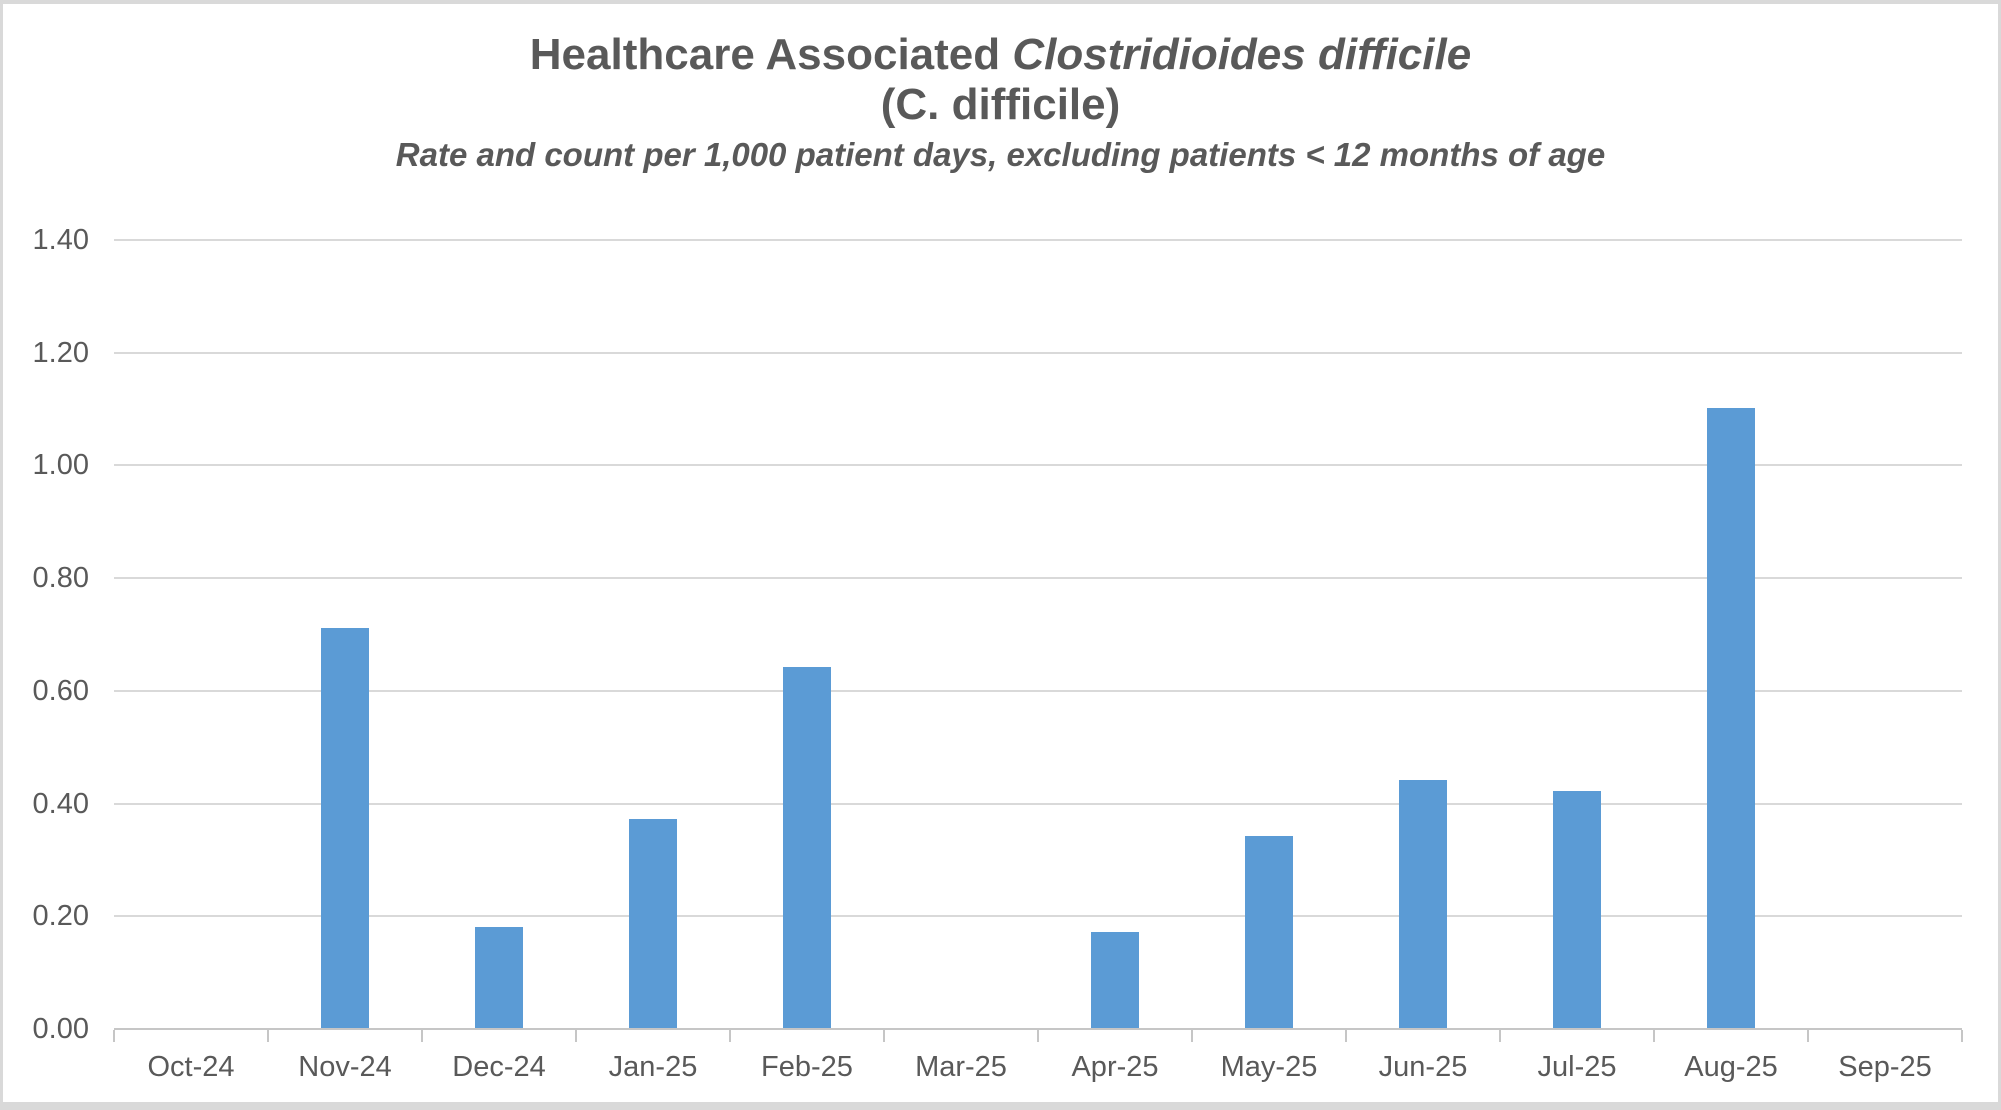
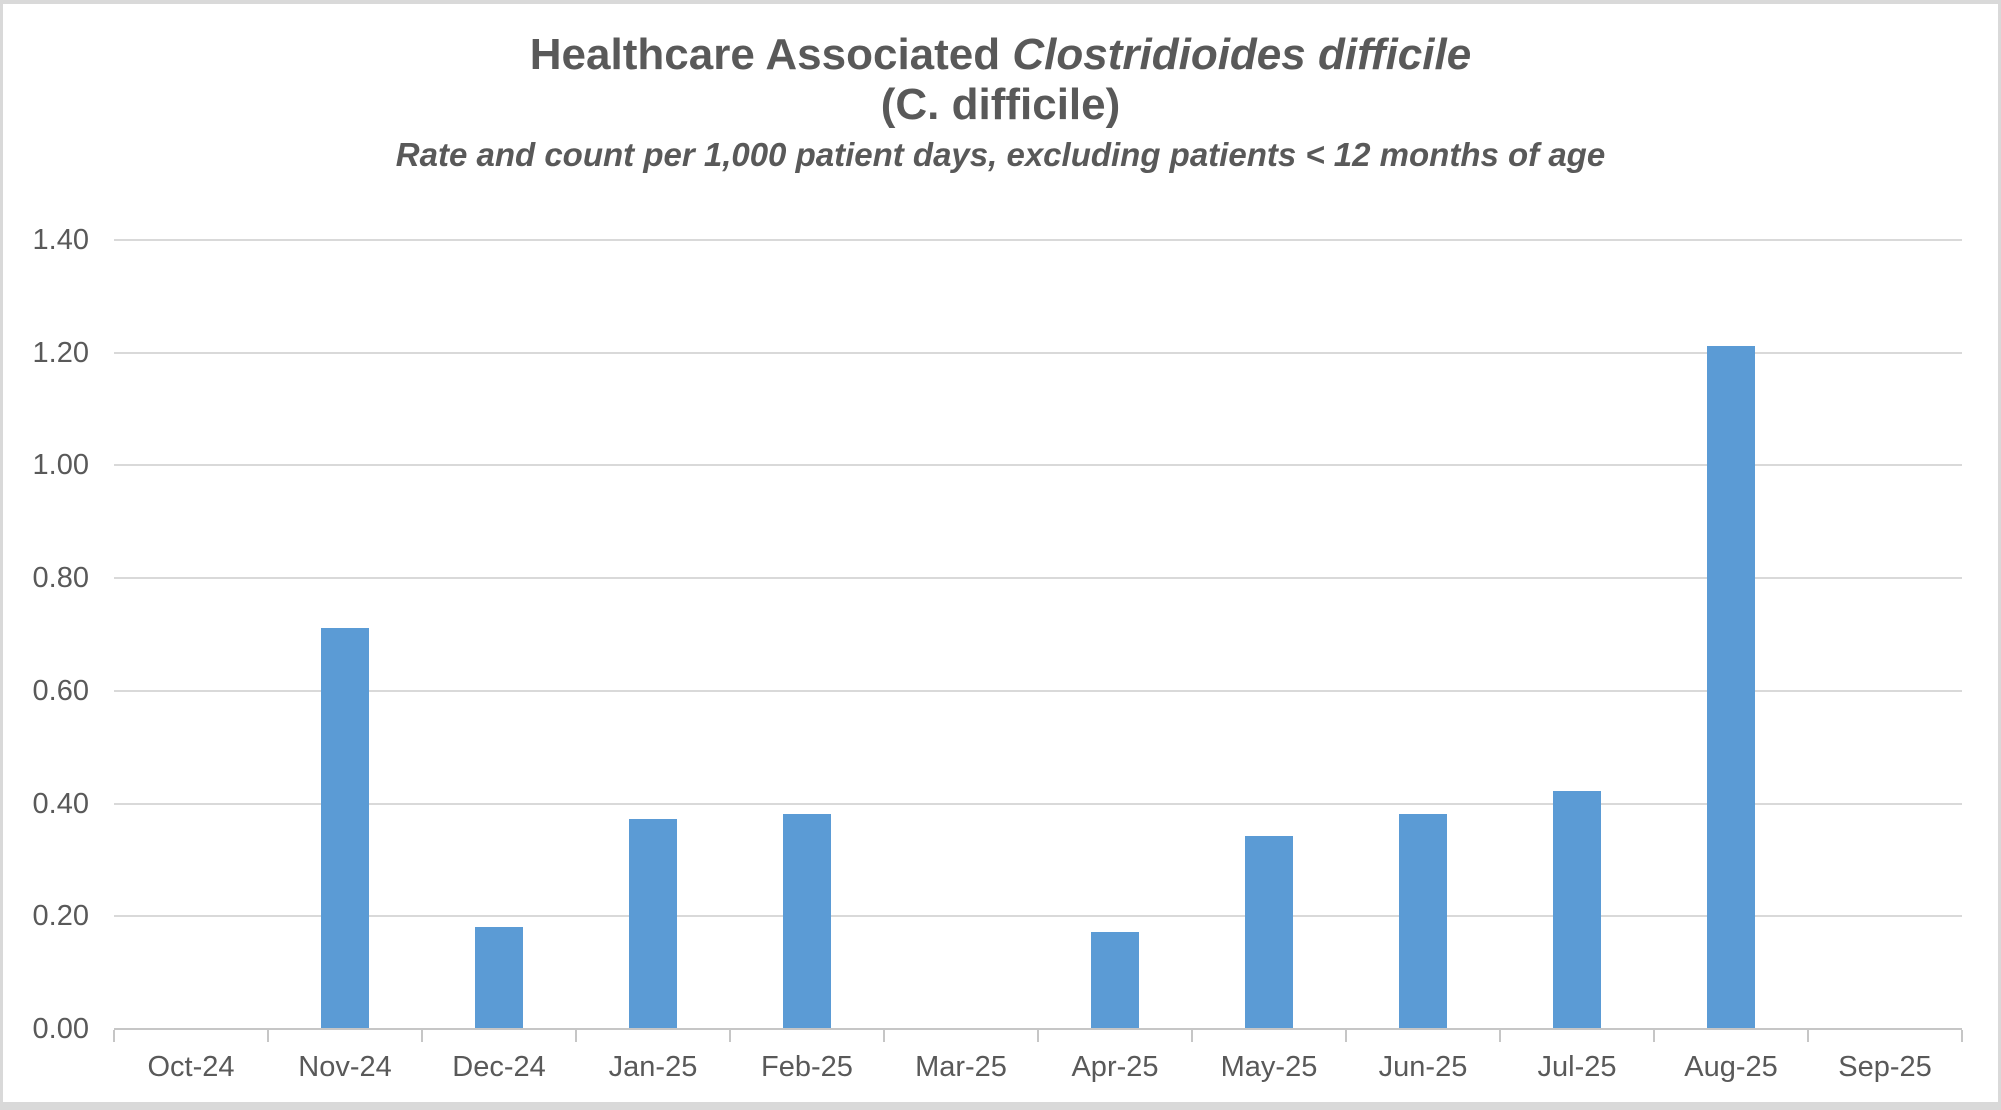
Feb-25: 0.64 -> 0.38
Jun-25: 0.44 -> 0.38
Aug-25: 1.10 -> 1.21
